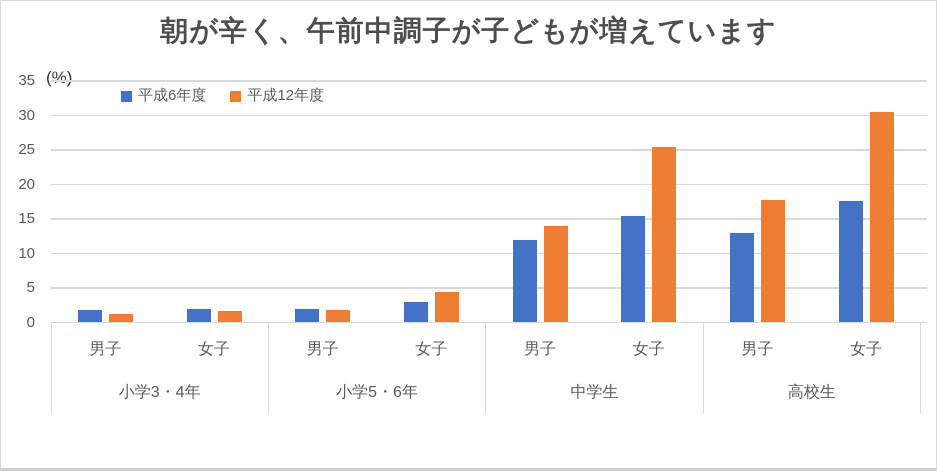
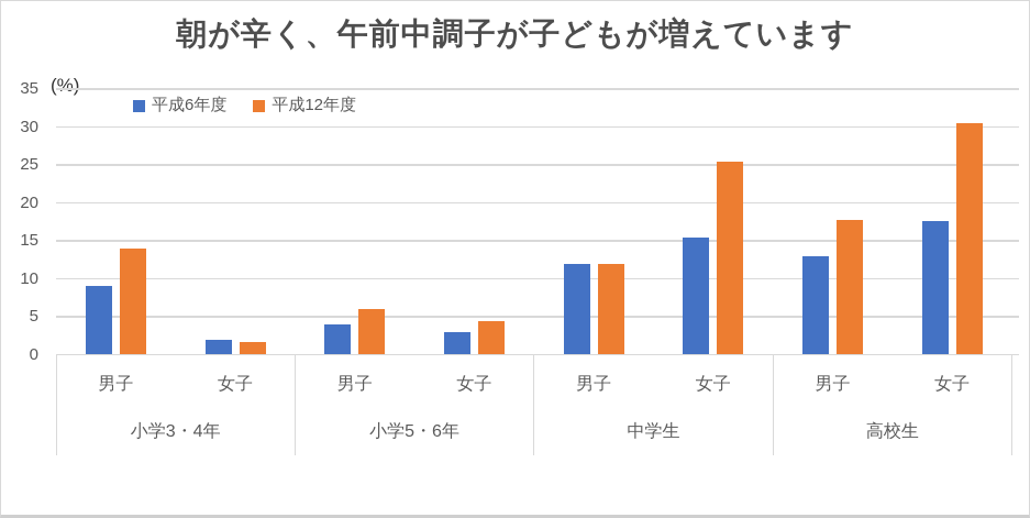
平成6年度/小学3・4年 男子: 2 -> 9
平成12年度/小学3・4年 男子: 1 -> 14
平成6年度/小学5・6年 男子: 2 -> 4
平成12年度/小学5・6年 男子: 2 -> 6
平成12年度/中学生 男子: 14 -> 12
